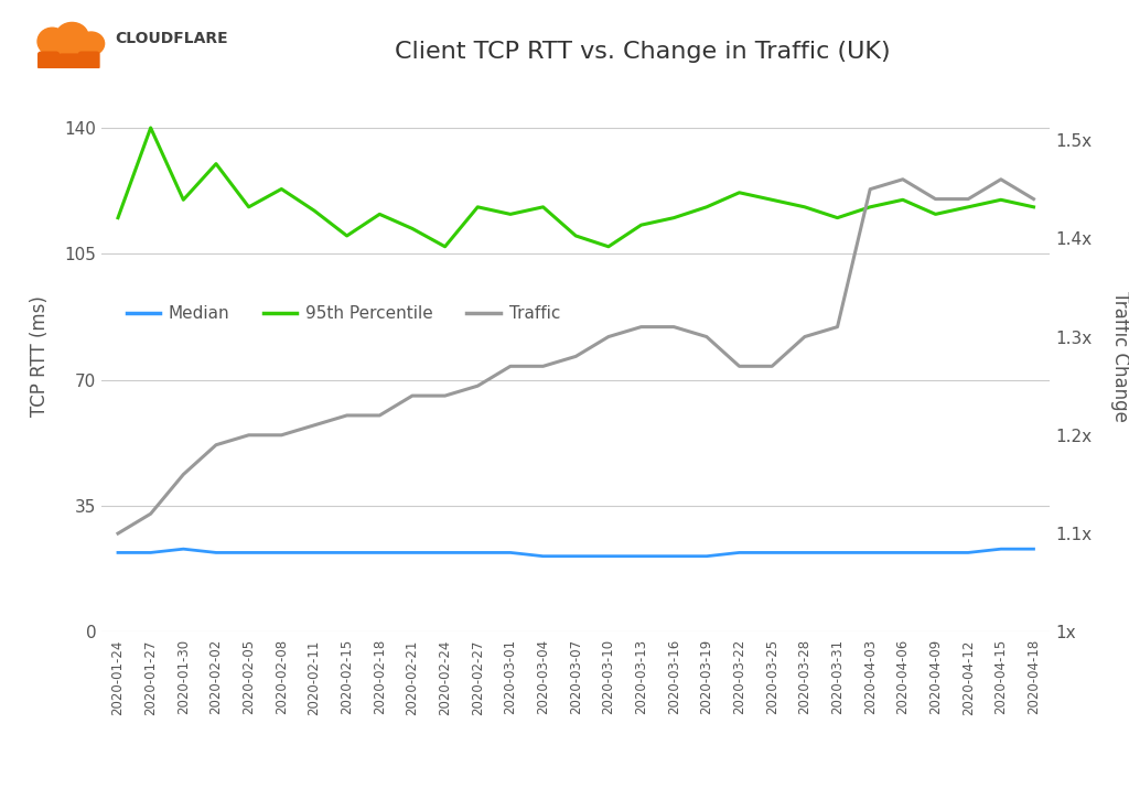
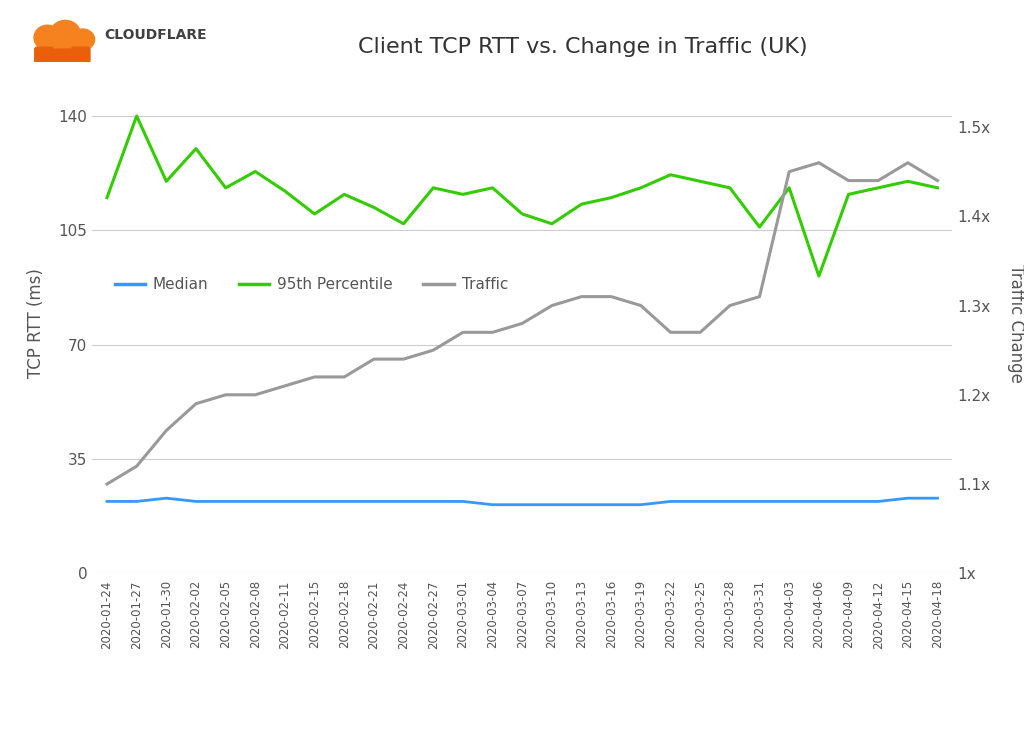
95th Percentile/2020-03-31: 115 -> 106
95th Percentile/2020-04-06: 120 -> 91
